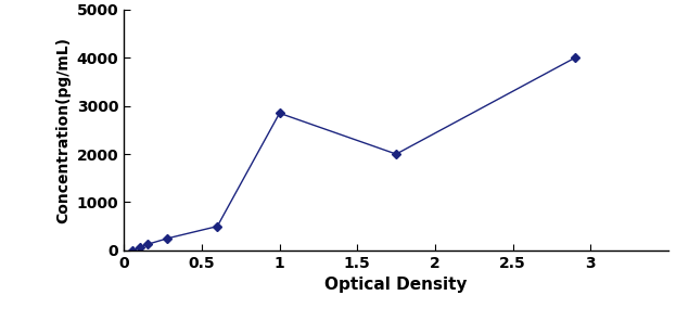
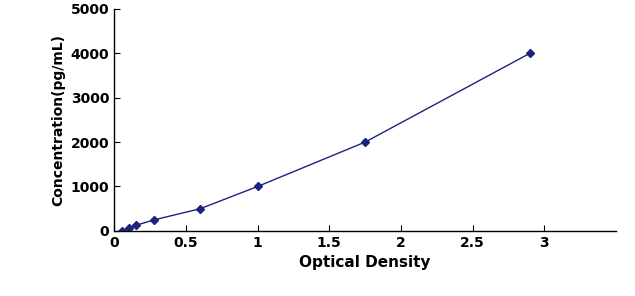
1: 2850 -> 1000
